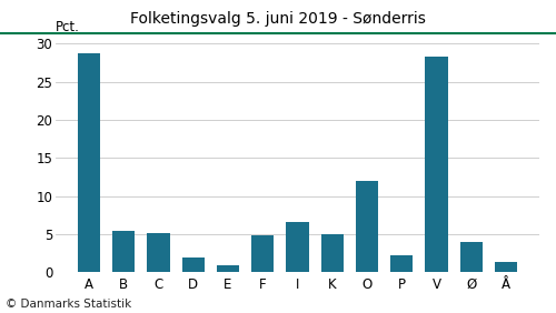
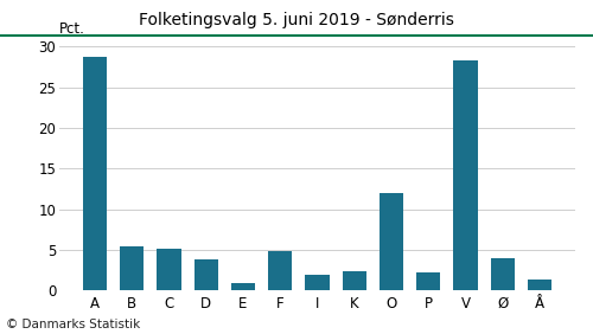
D: 2.0 -> 3.8
I: 6.6 -> 2.0
K: 5.0 -> 2.4
